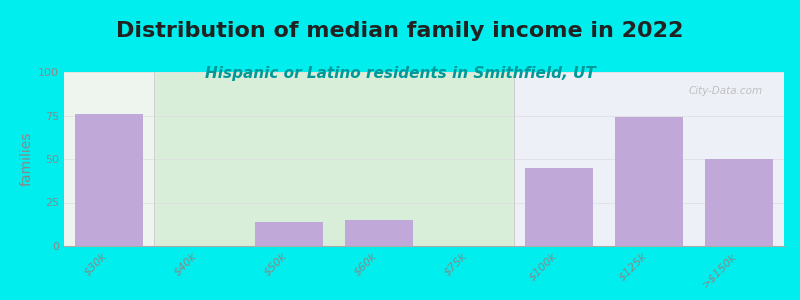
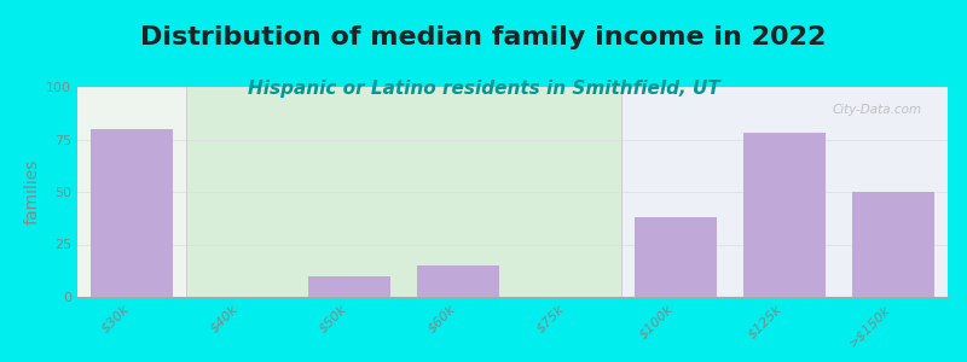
$30k: 76 -> 80
$50k: 14 -> 10
$100k: 45 -> 38
$125k: 74 -> 78
